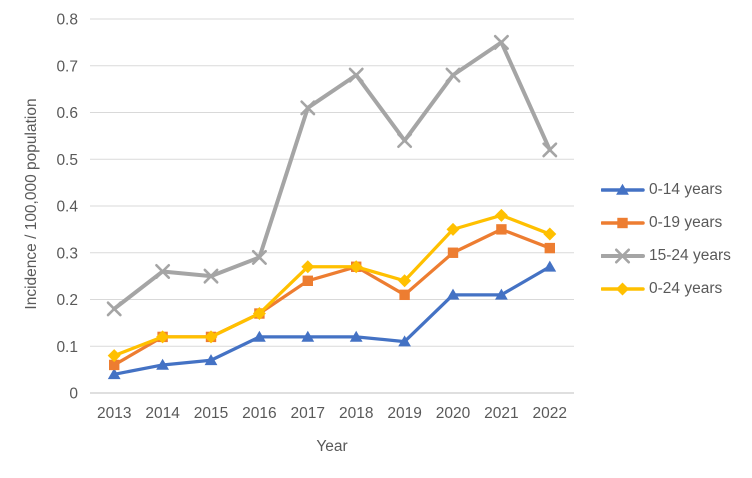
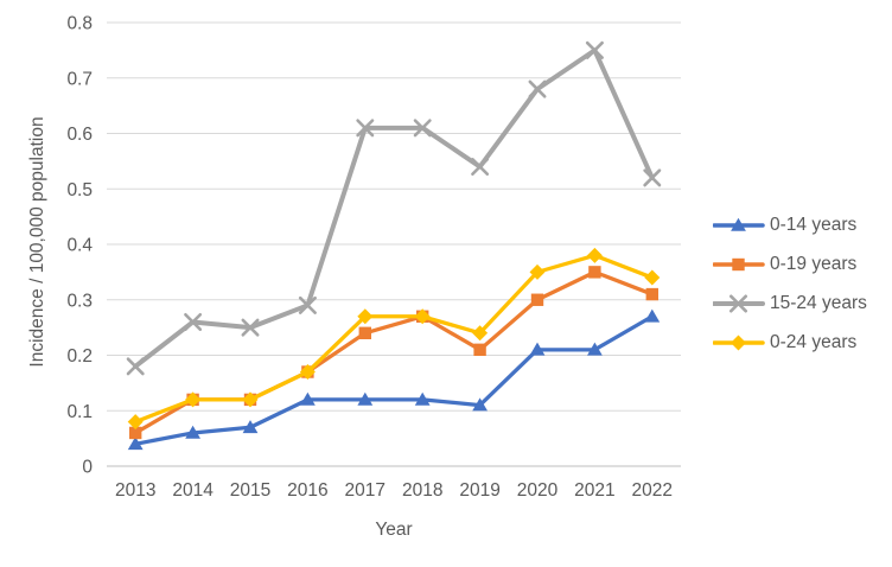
15-24 years/2018: 0.68 -> 0.61
